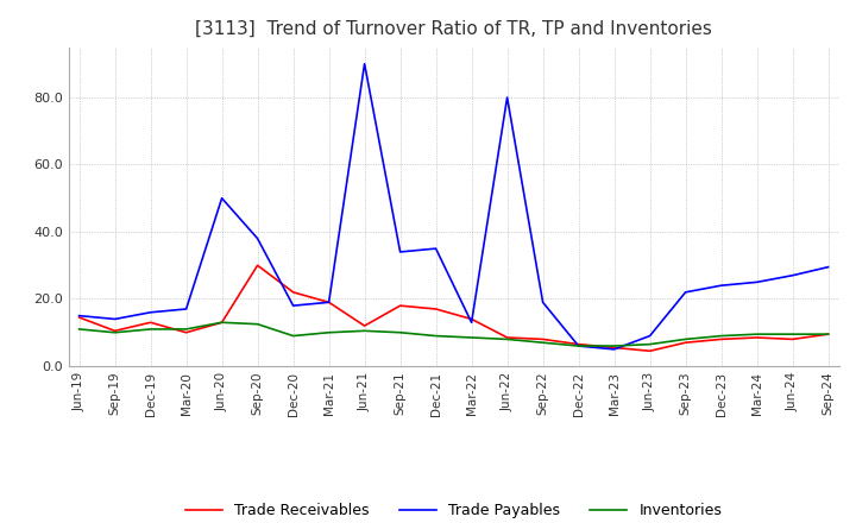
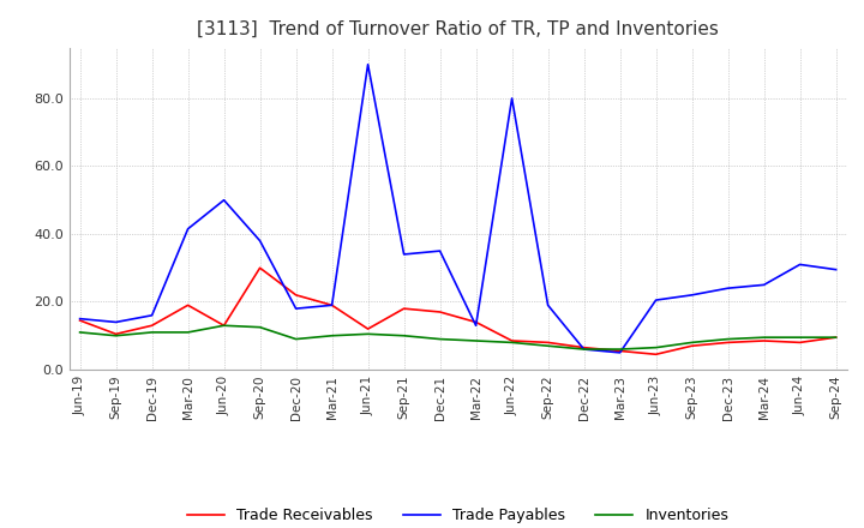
Trade Receivables/Mar-20: 10.0 -> 19.0
Trade Payables/Mar-20: 17.0 -> 41.5
Trade Payables/Jun-23: 9.0 -> 20.5
Trade Payables/Jun-24: 27.0 -> 31.0
